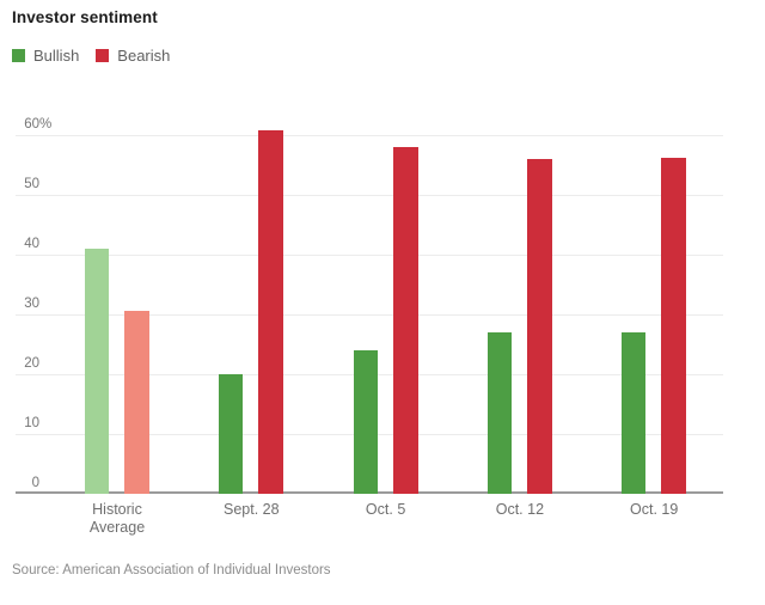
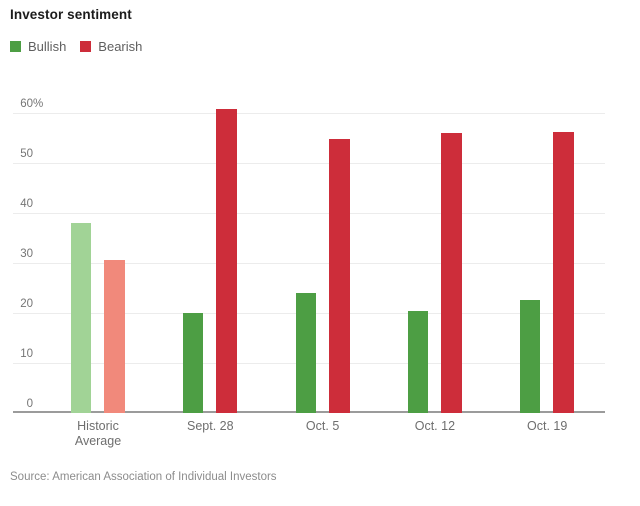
Bullish/Historic Average: 41 -> 38
Bearish/Oct. 5: 58 -> 55
Bullish/Oct. 12: 27 -> 20
Bullish/Oct. 19: 27 -> 23
